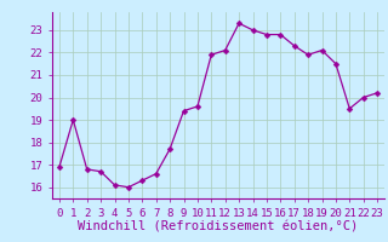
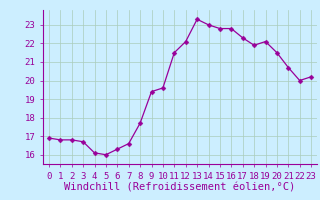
1: 19.0 -> 16.8
11: 21.9 -> 21.5
21: 19.5 -> 20.7
